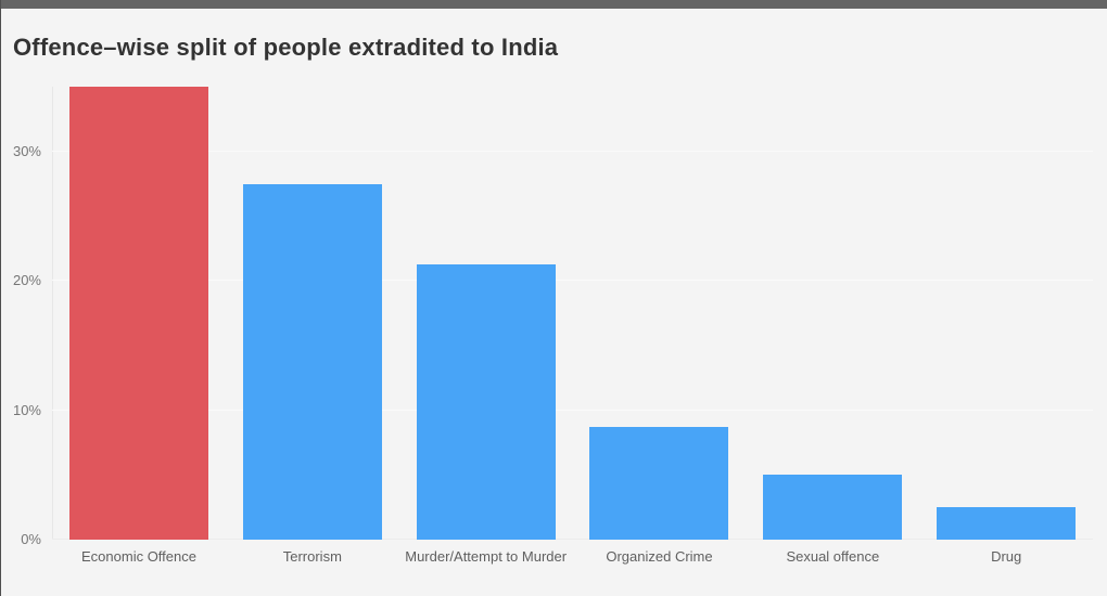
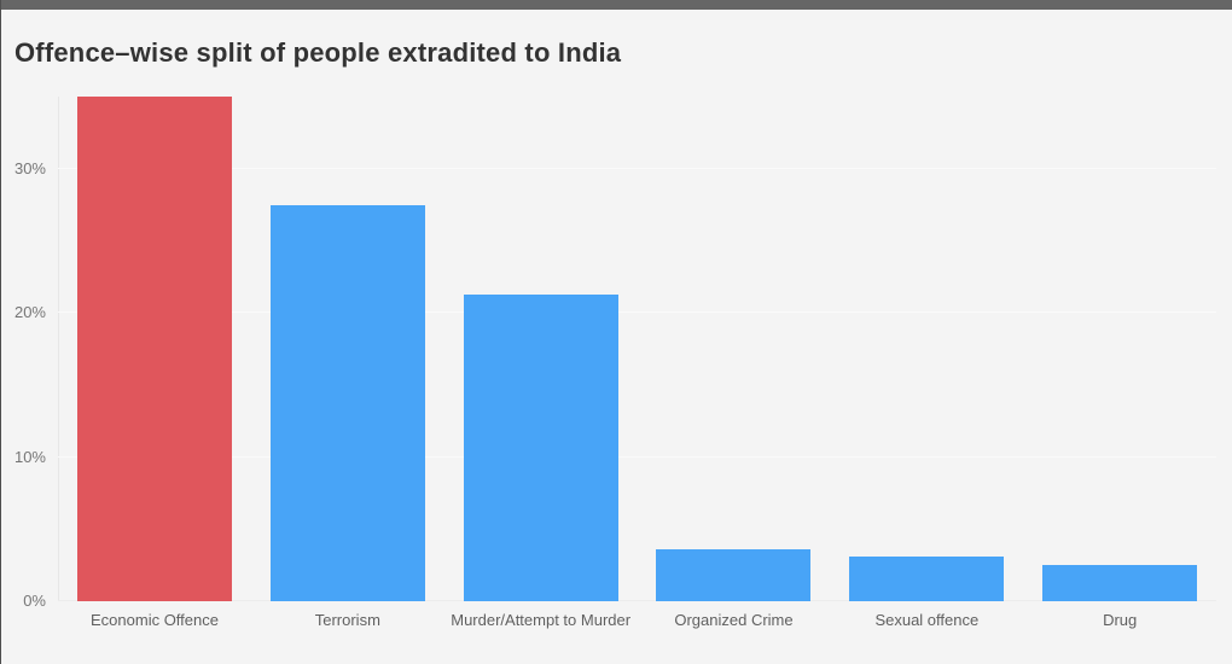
Organized Crime: 8.8% -> 3.6%
Sexual offence: 5.0% -> 3.1%
